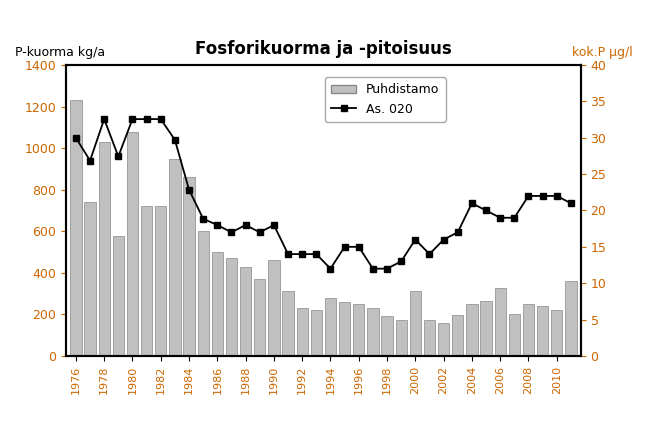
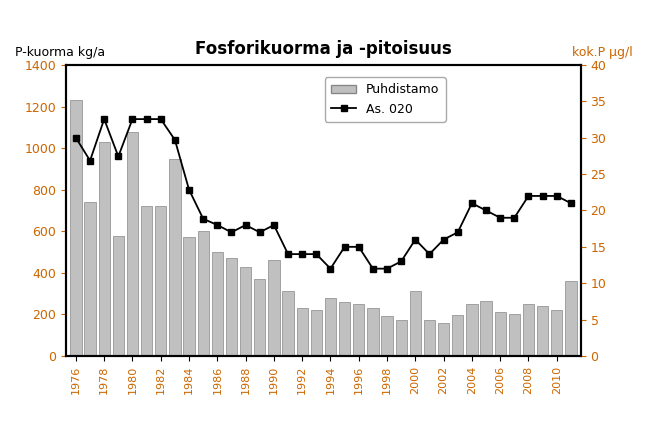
Puhdistamo/1984: 860 -> 570
Puhdistamo/2006: 325 -> 210
